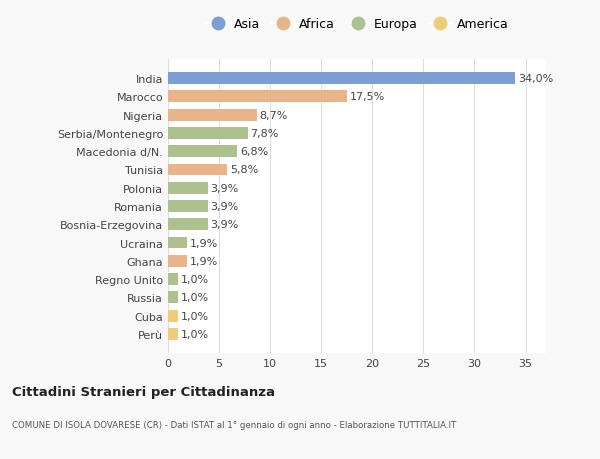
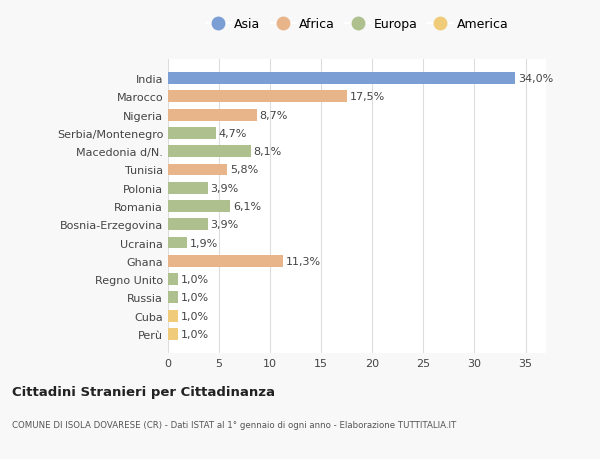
Serbia/Montenegro: 7,8% -> 4,7%
Macedonia d/N.: 6,8% -> 8,1%
Romania: 3,9% -> 6,1%
Ghana: 1,9% -> 11,3%
